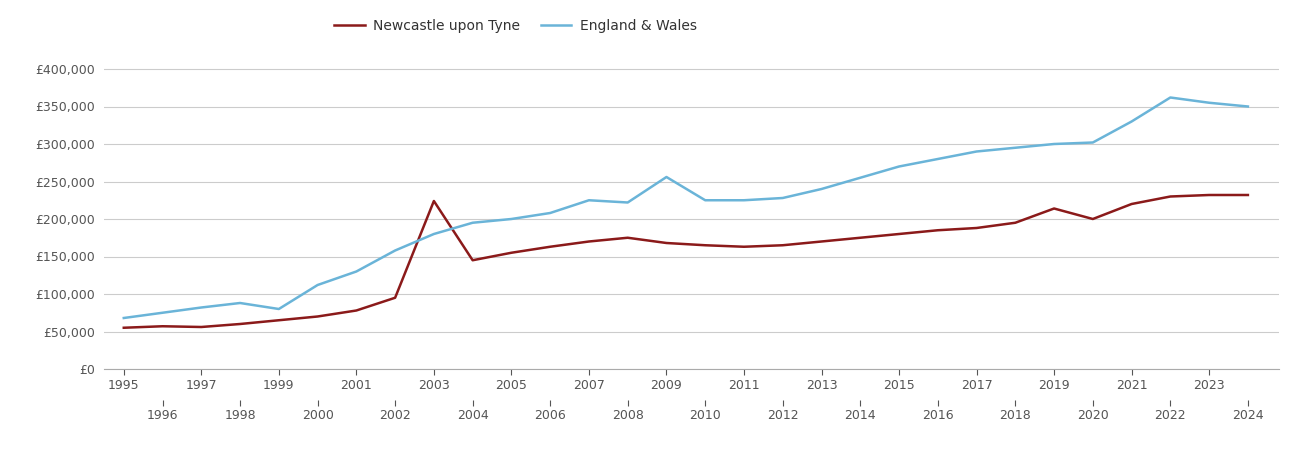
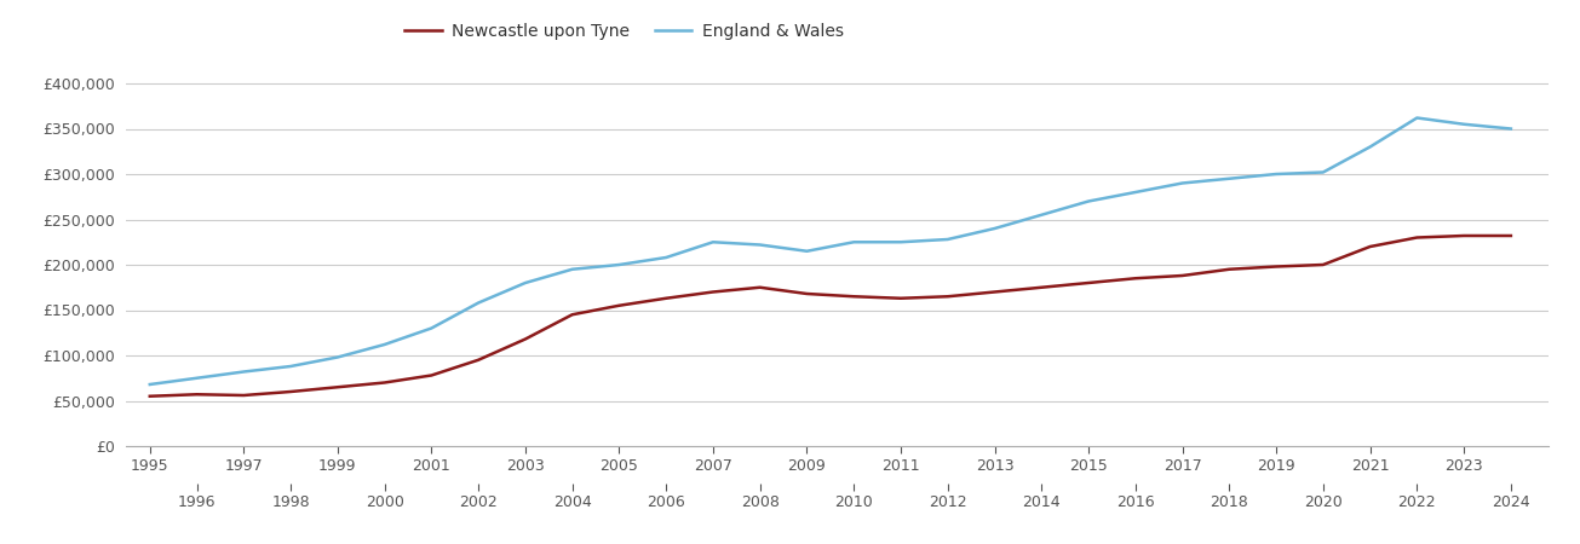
England & Wales/1999: £80,000 -> £98,000
Newcastle upon Tyne/2003: £224,000 -> £118,000
England & Wales/2009: £256,000 -> £215,000
Newcastle upon Tyne/2019: £214,000 -> £198,000
